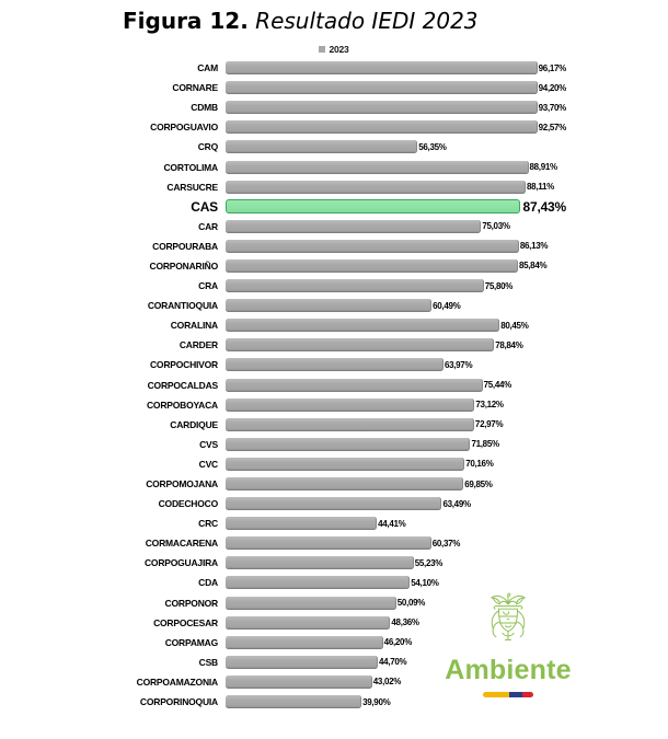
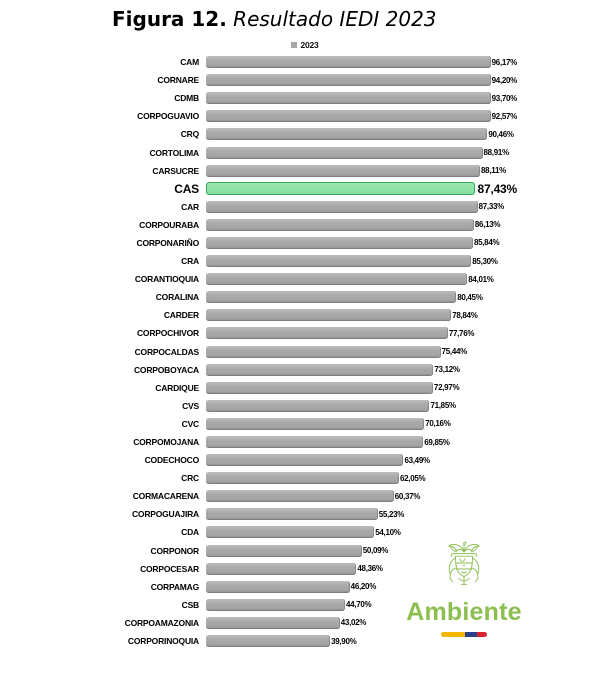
CRQ: 56,35% -> 90,46%
CAR: 75,03% -> 87,33%
CRA: 75,80% -> 85,30%
CORANTIOQUIA: 60,49% -> 84,01%
CORPOCHIVOR: 63,97% -> 77,76%
CRC: 44,41% -> 62,05%
